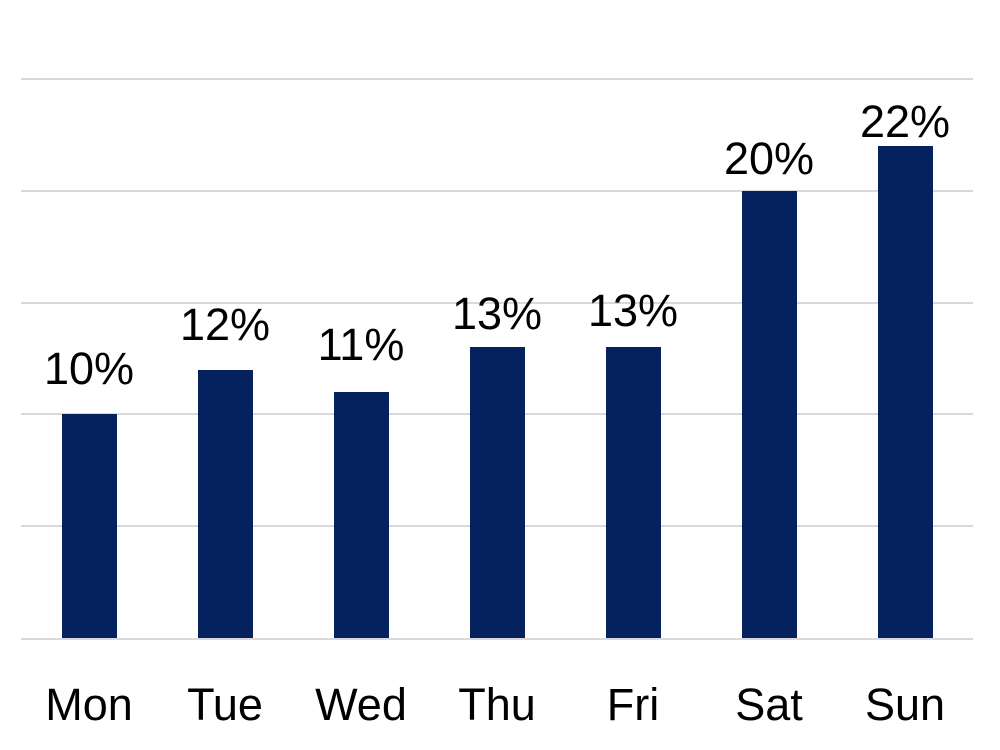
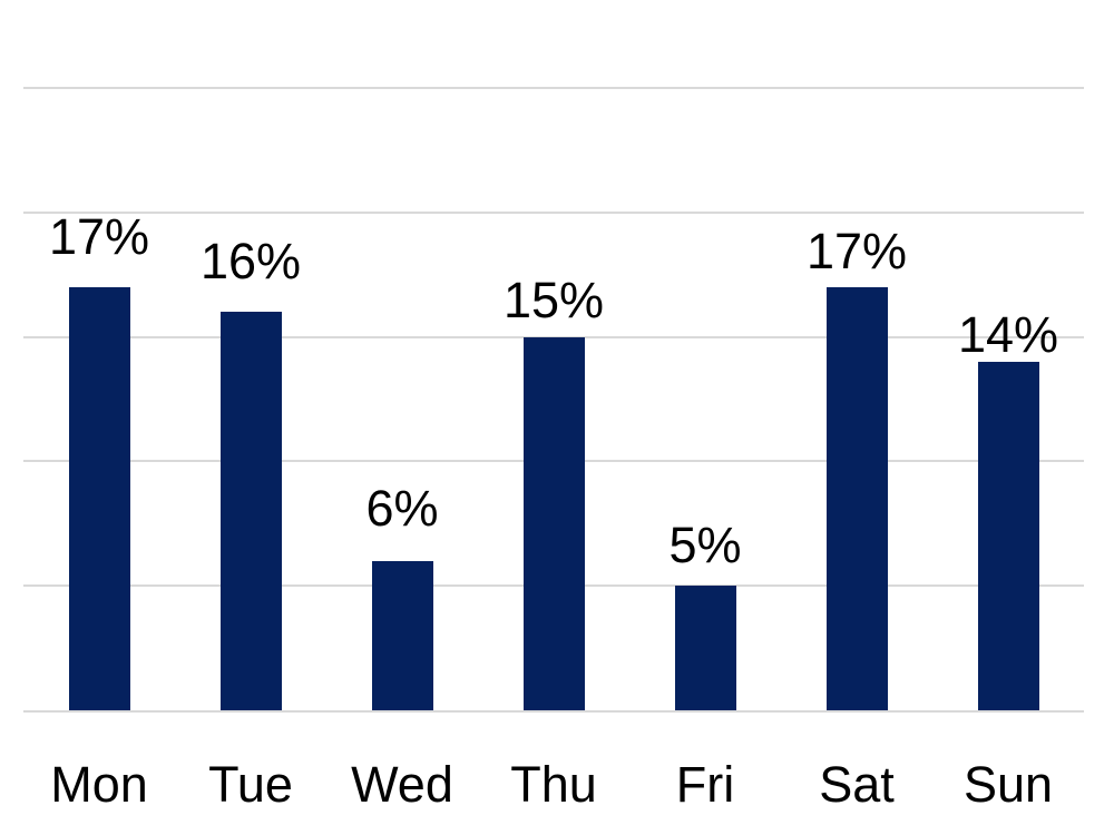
Mon: 10% -> 17%
Tue: 12% -> 16%
Wed: 11% -> 6%
Thu: 13% -> 15%
Fri: 13% -> 5%
Sat: 20% -> 17%
Sun: 22% -> 14%
